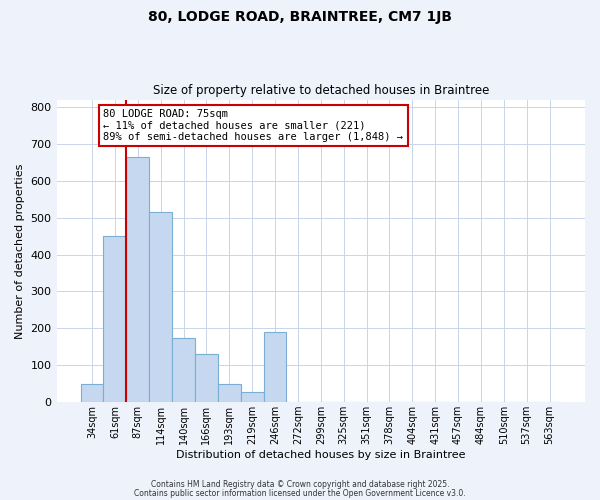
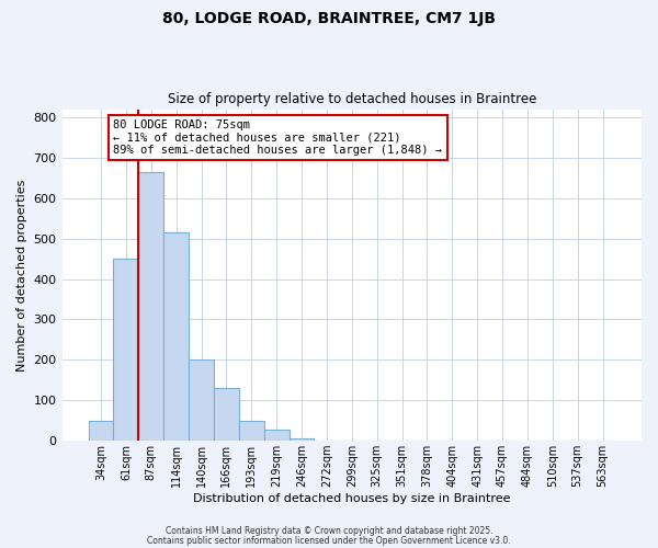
140sqm: 175 -> 200
246sqm: 190 -> 5
